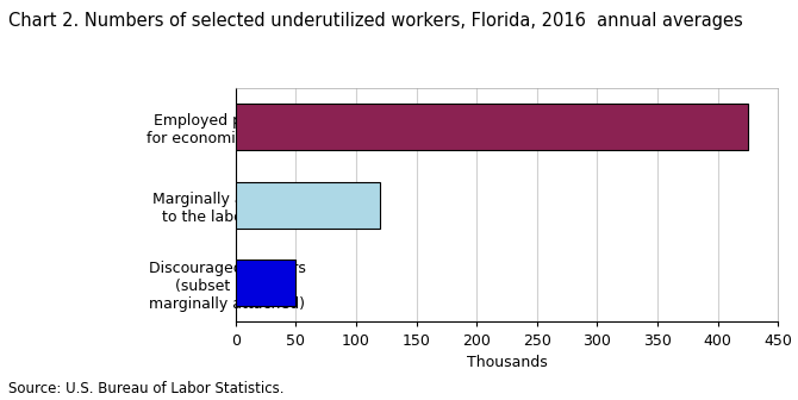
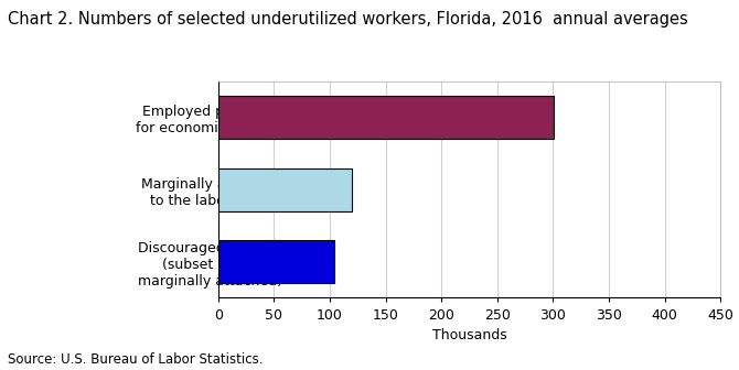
Employed part time for economic reasons: 425 -> 301
Discouraged workers (subset of the marginally attached): 50 -> 104
